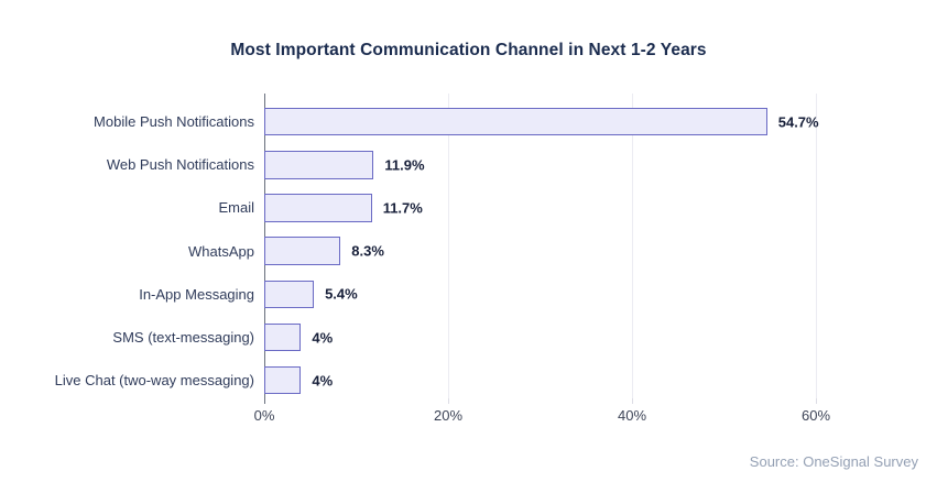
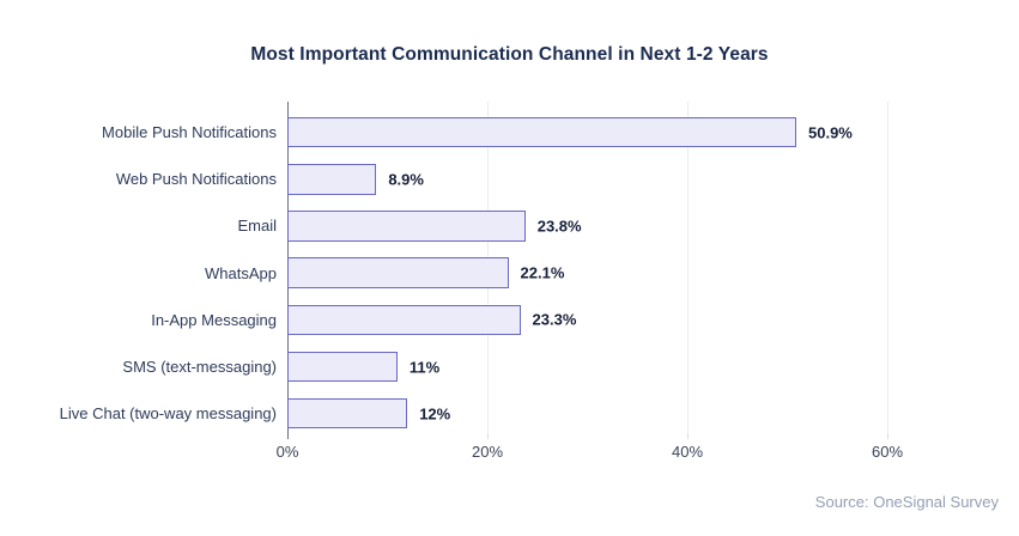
Mobile Push Notifications: 54.7% -> 50.9%
Web Push Notifications: 11.9% -> 8.9%
Email: 11.7% -> 23.8%
WhatsApp: 8.3% -> 22.1%
In-App Messaging: 5.4% -> 23.3%
SMS (text-messaging): 4% -> 11%
Live Chat (two-way messaging): 4% -> 12%
